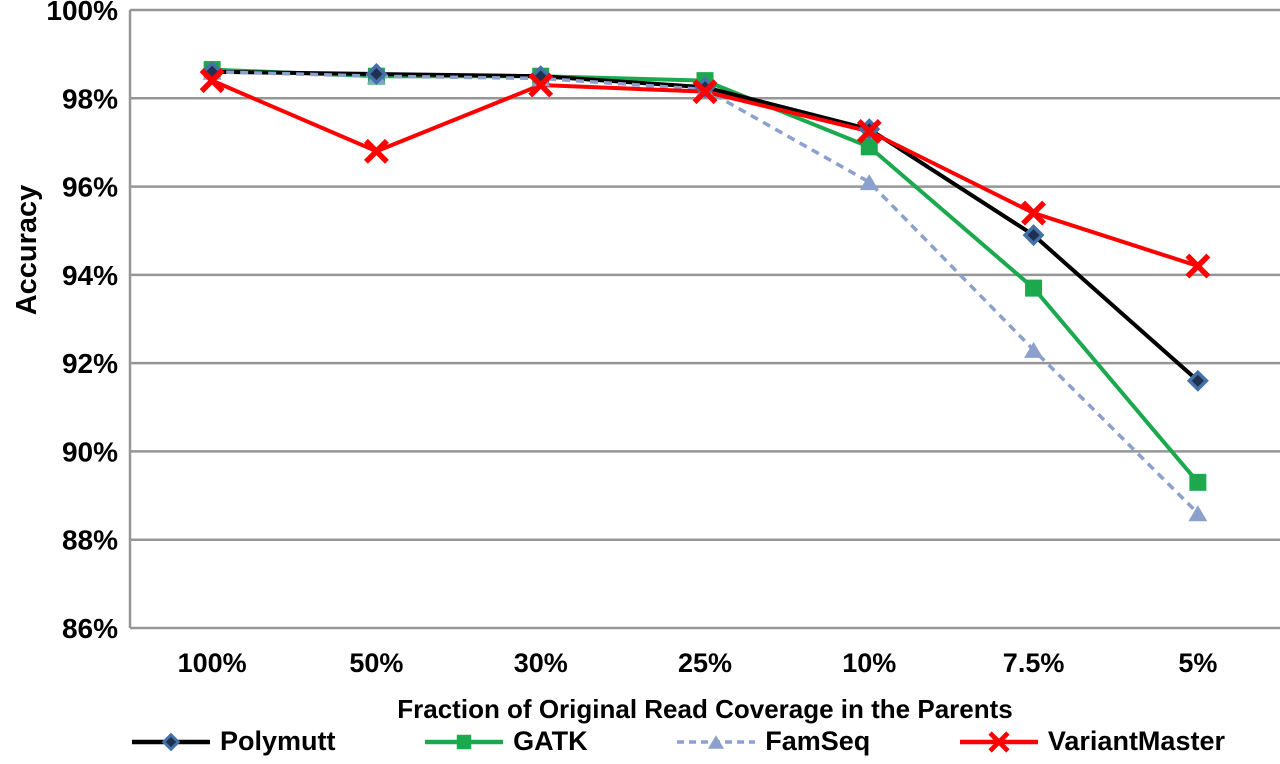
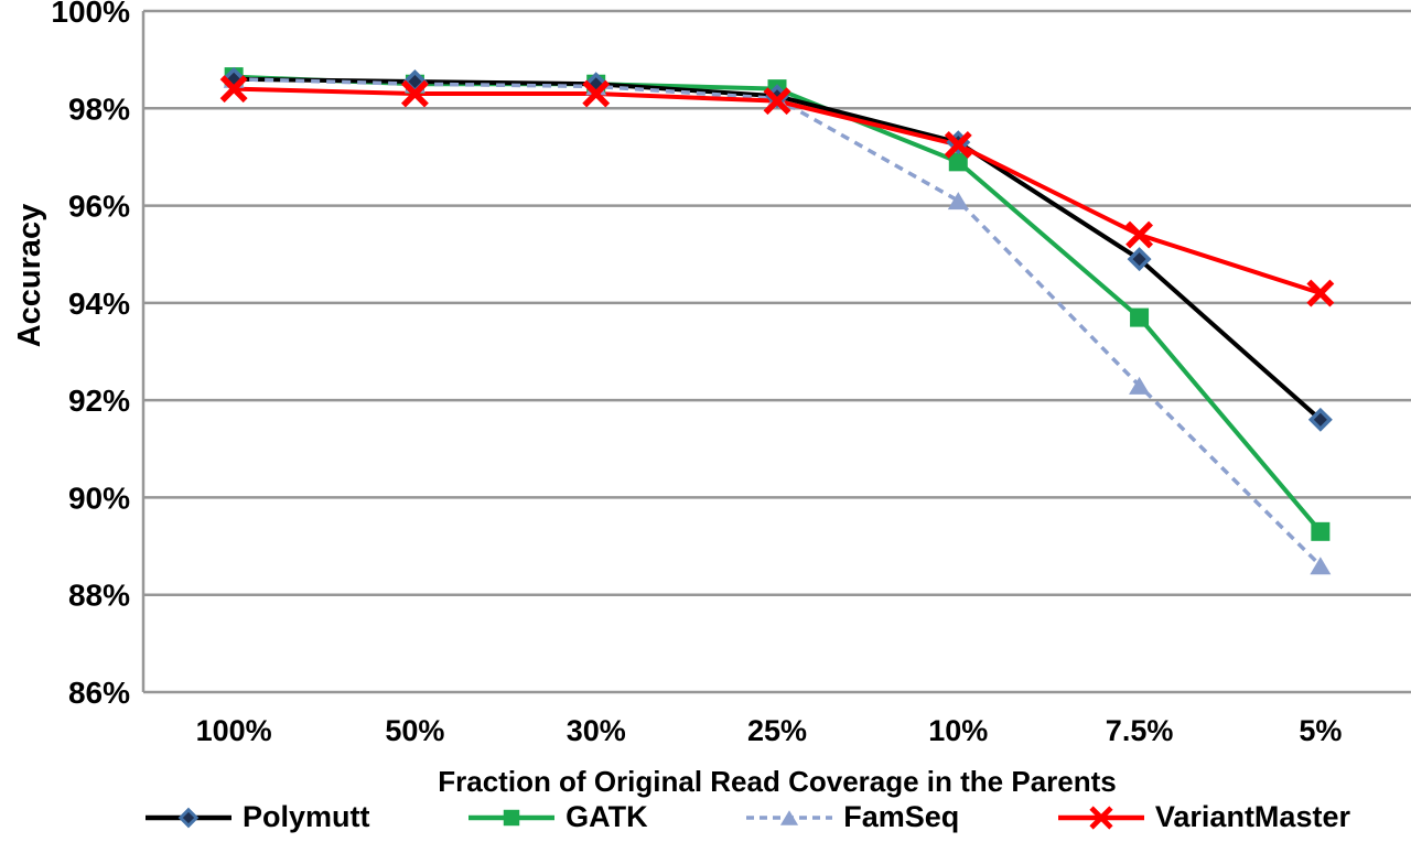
VariantMaster/50%: 96.8% -> 98.3%
